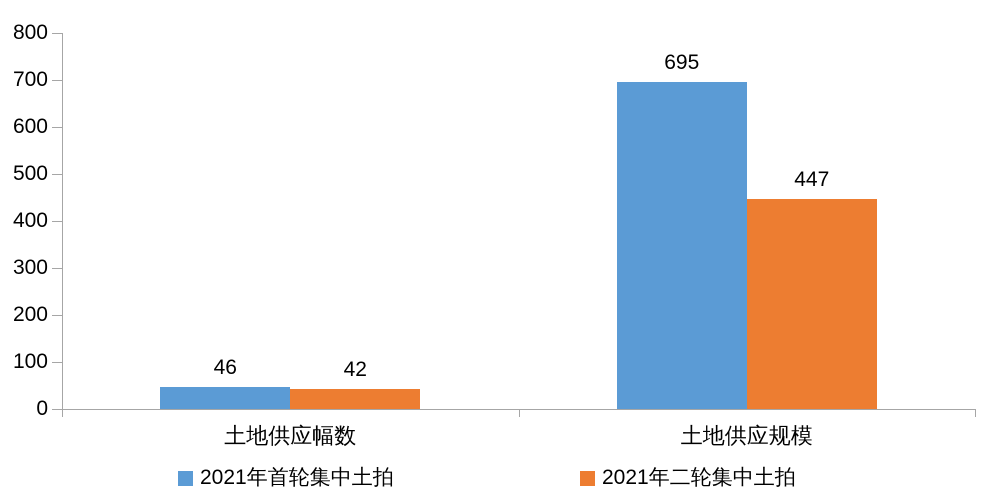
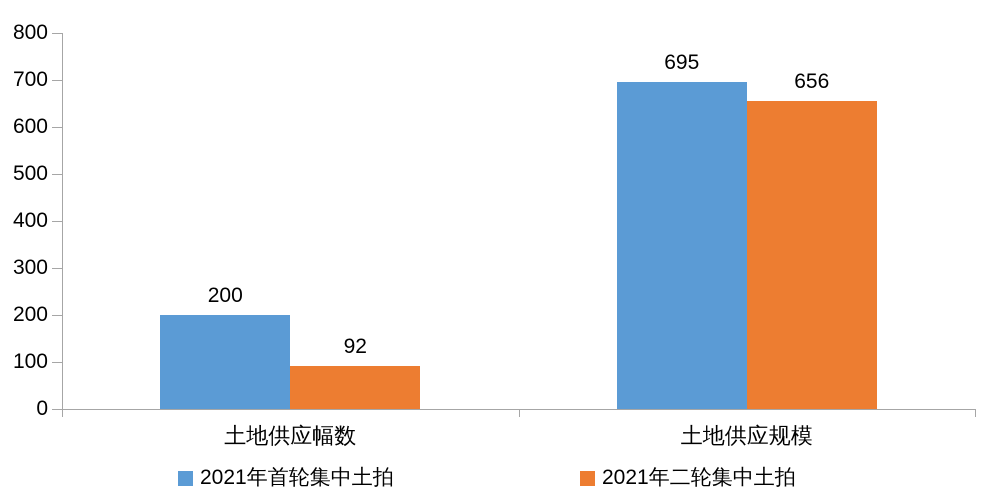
2021年首轮集中土拍/土地供应幅数: 46 -> 200
2021年二轮集中土拍/土地供应幅数: 42 -> 92
2021年二轮集中土拍/土地供应规模: 447 -> 656
